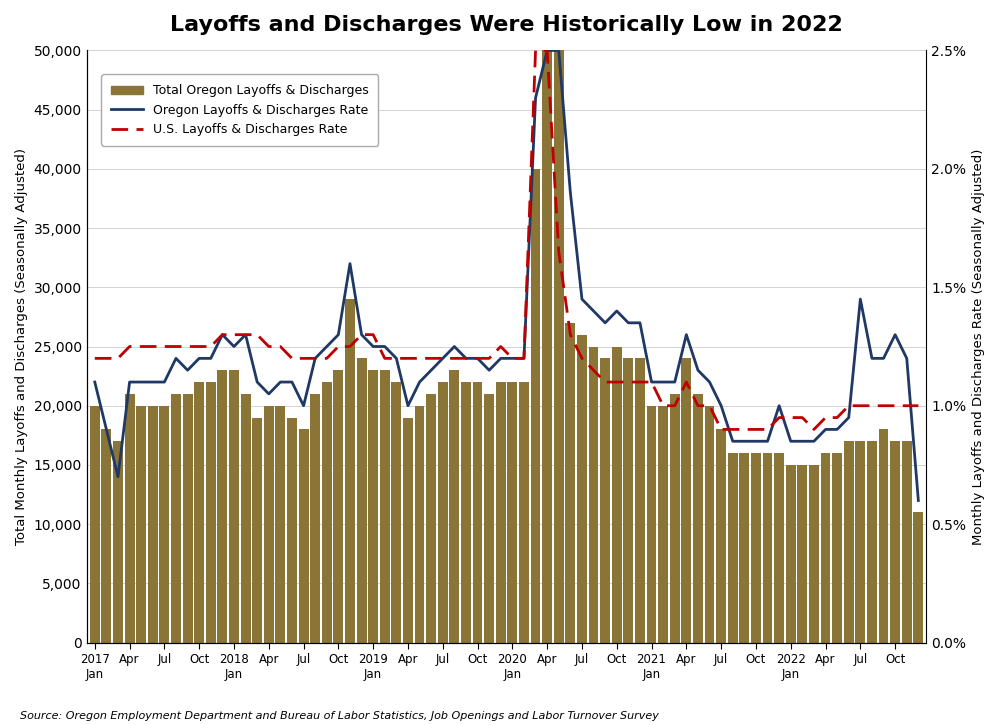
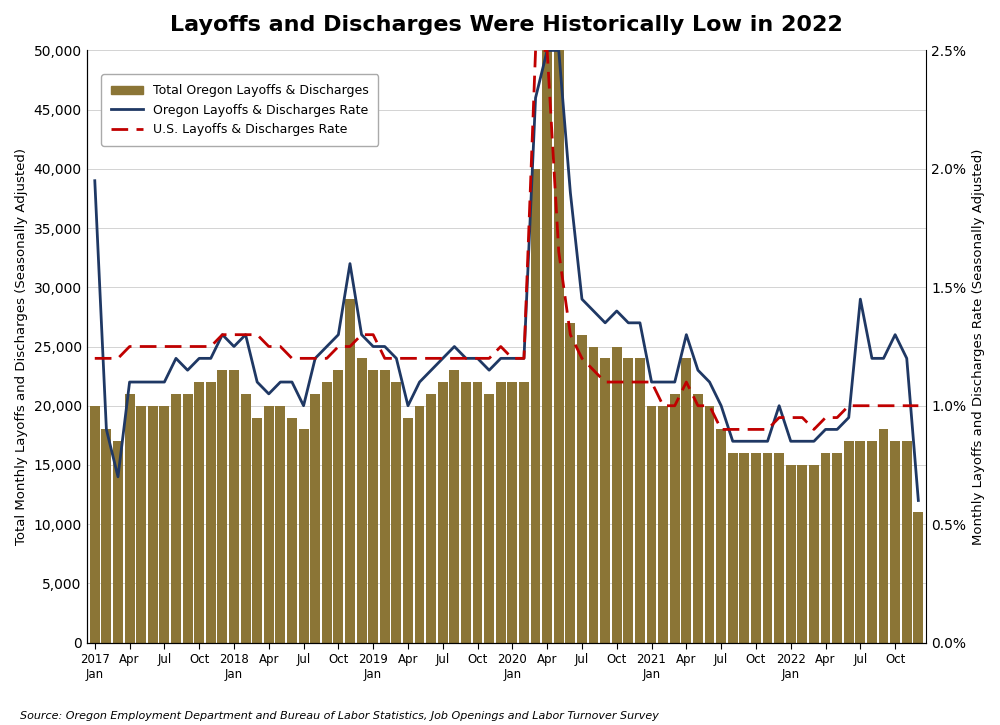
Oregon Layoffs & Discharges Rate/2017 Jan: 1.10% -> 1.95%
